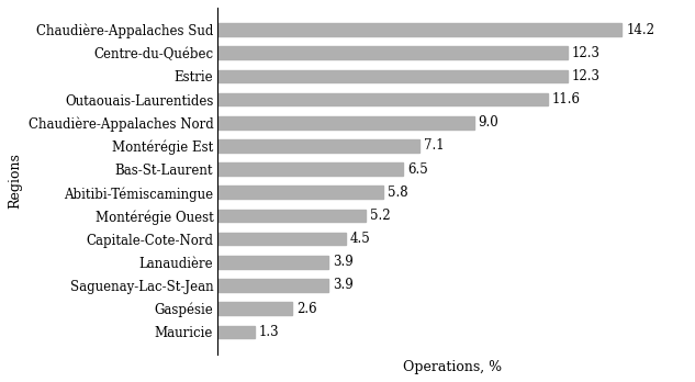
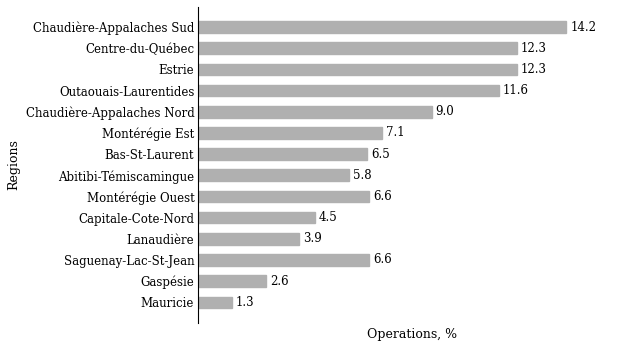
Montérégie Ouest: 5.2 -> 6.6
Saguenay-Lac-St-Jean: 3.9 -> 6.6
